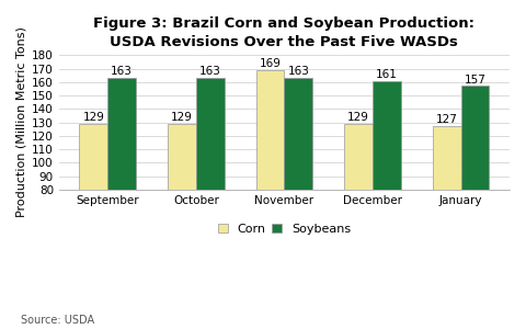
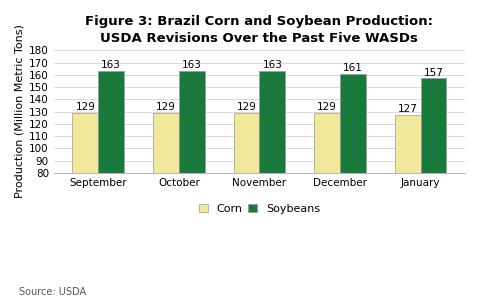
Corn/November: 169 -> 129
